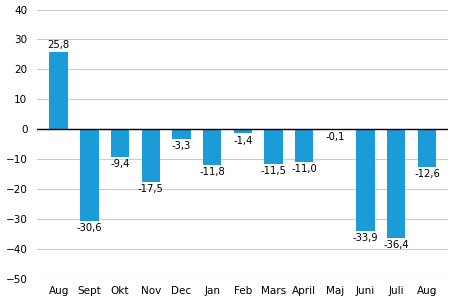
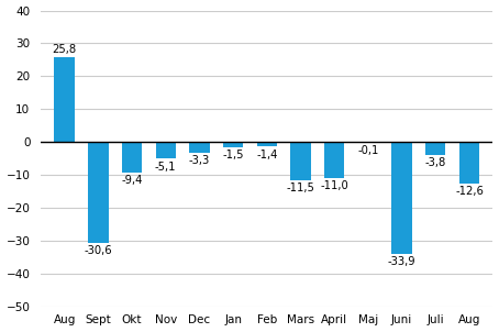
Nov: -17,5 -> -5,1
Jan: -11,8 -> -1,5
Juli: -36,4 -> -3,8
